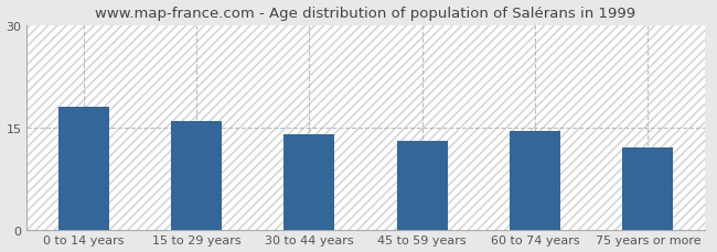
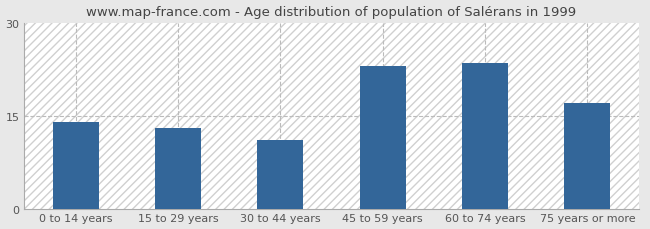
0 to 14 years: 18.0 -> 14.0
15 to 29 years: 16.0 -> 13.0
30 to 44 years: 14.0 -> 11.0
45 to 59 years: 13.0 -> 23.0
60 to 74 years: 14.5 -> 23.6
75 years or more: 12.0 -> 17.0
